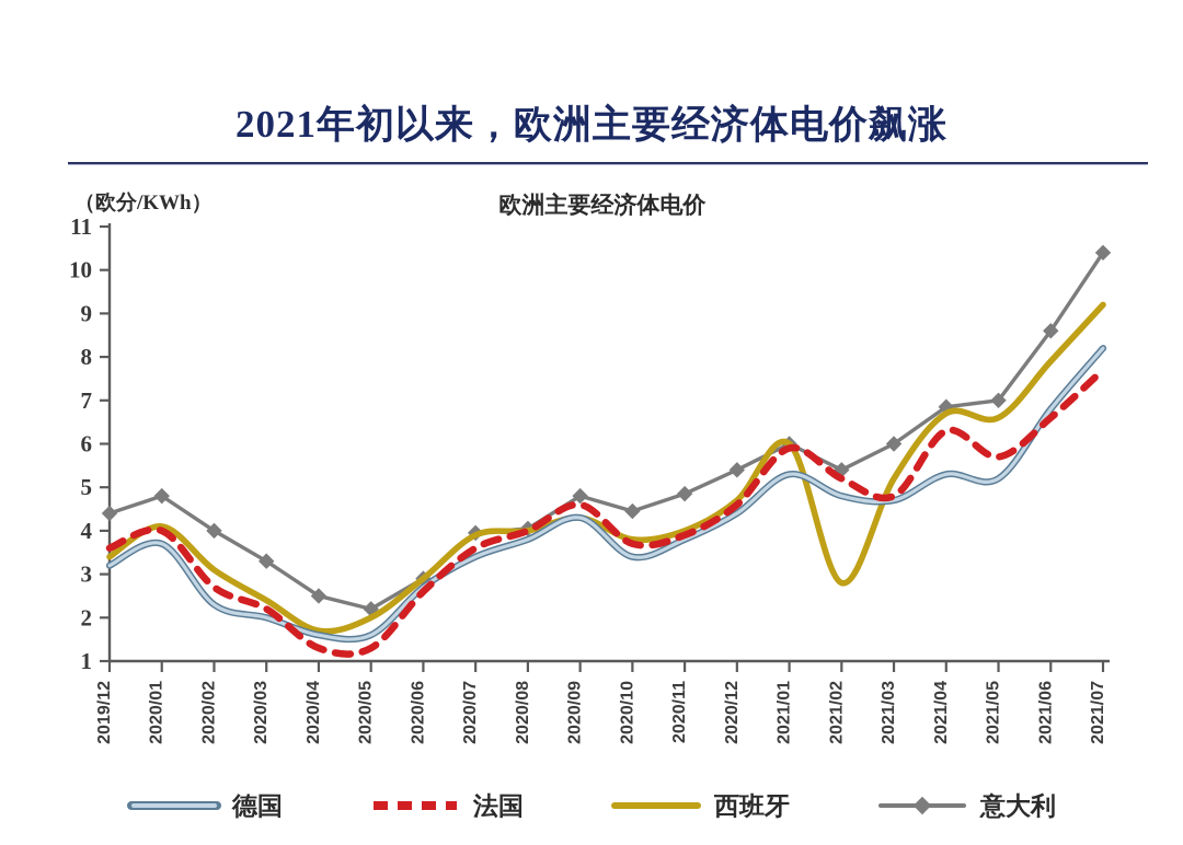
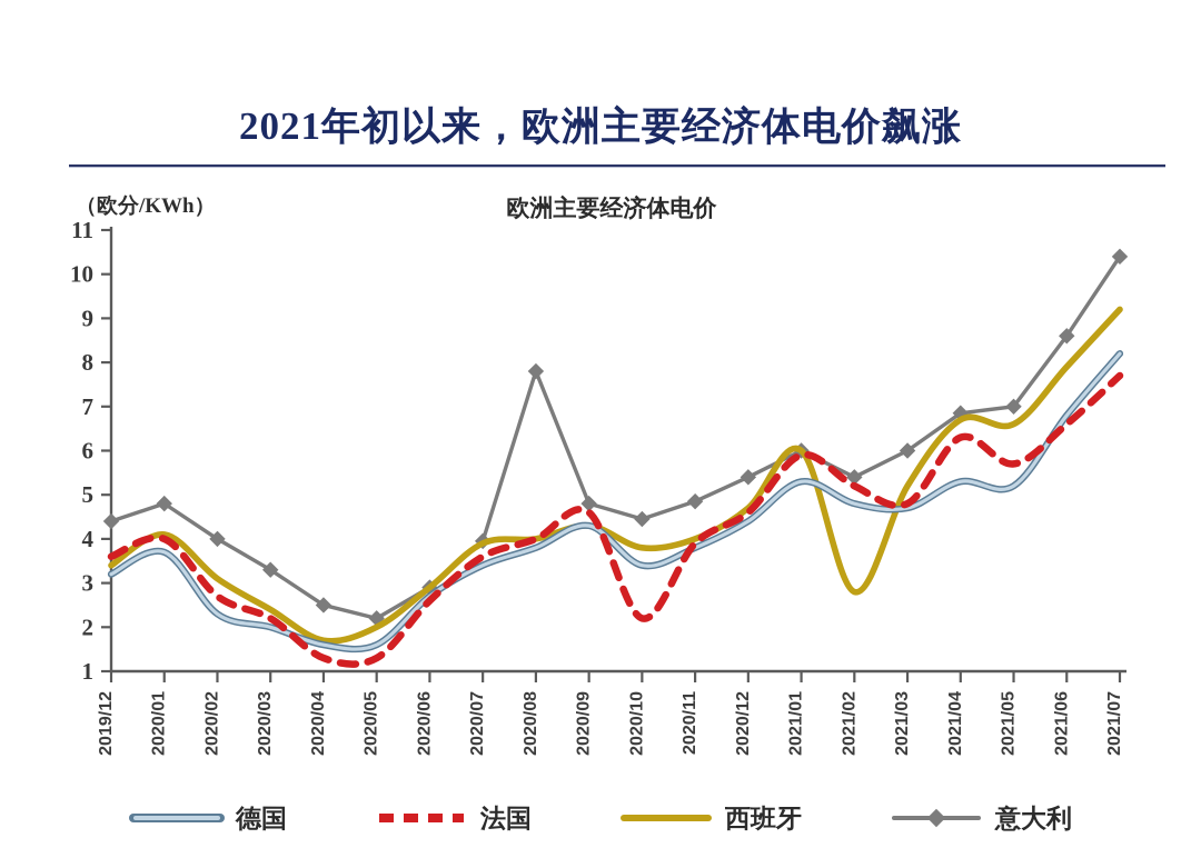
意大利/2020/08: 4.0 -> 7.8
法国/2020/10: 3.7 -> 2.2
